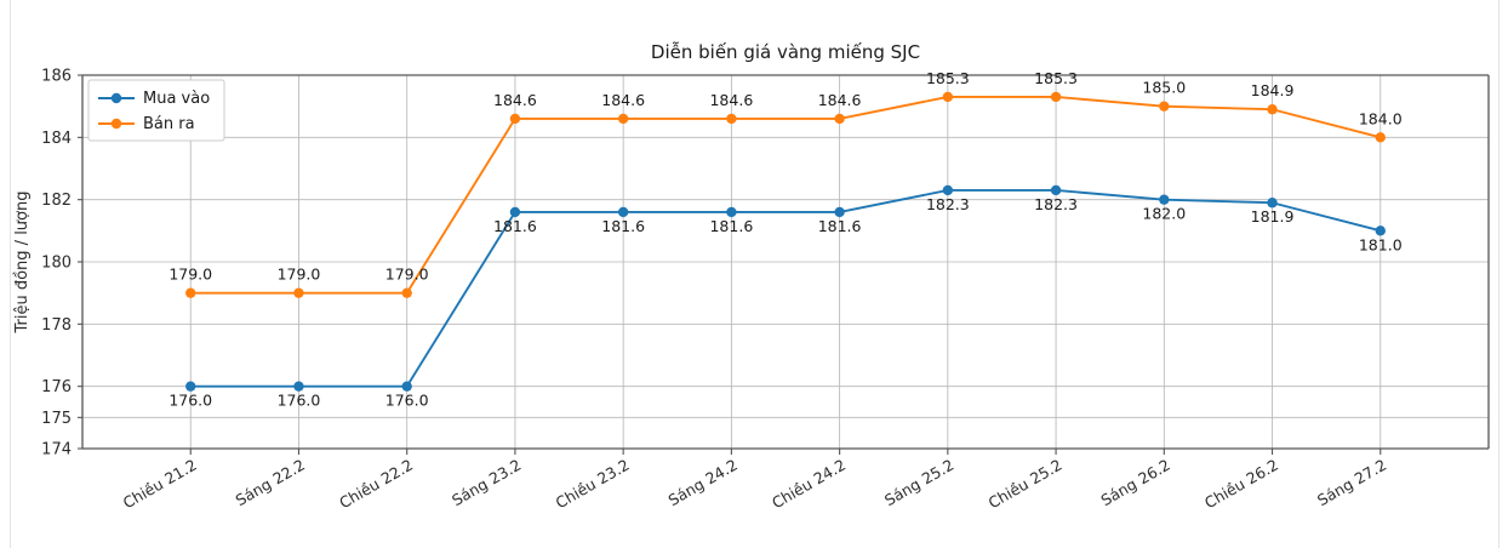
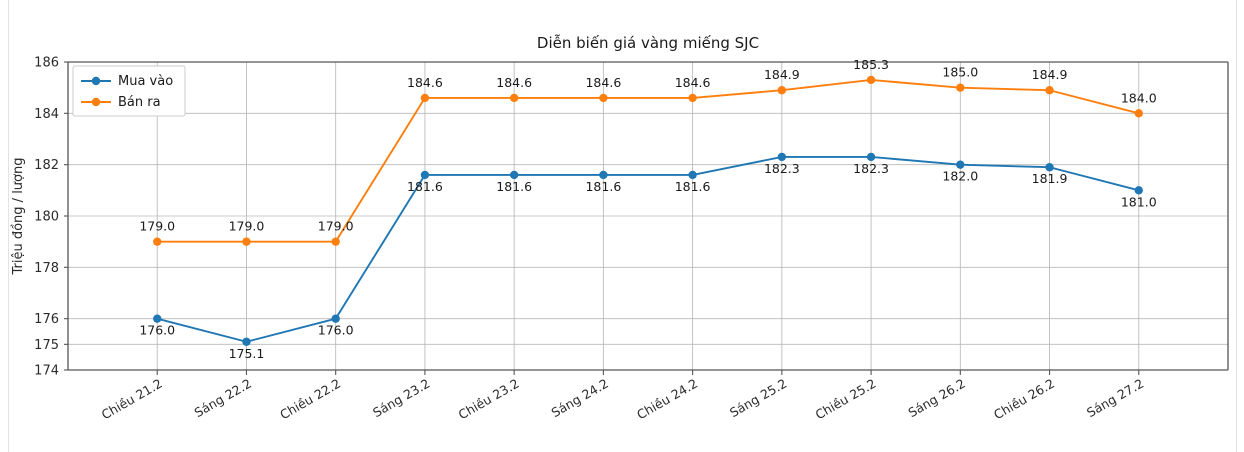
Mua vào/Sáng 22.2: 176.0 -> 175.1
Bán ra/Sáng 25.2: 185.3 -> 184.9
